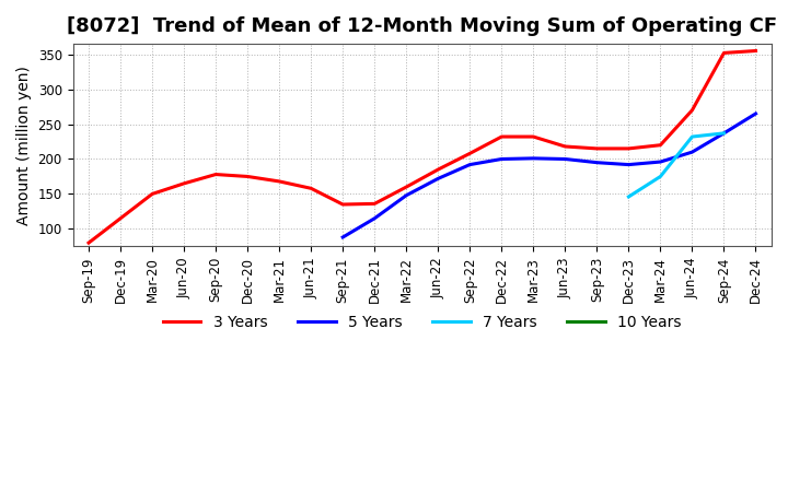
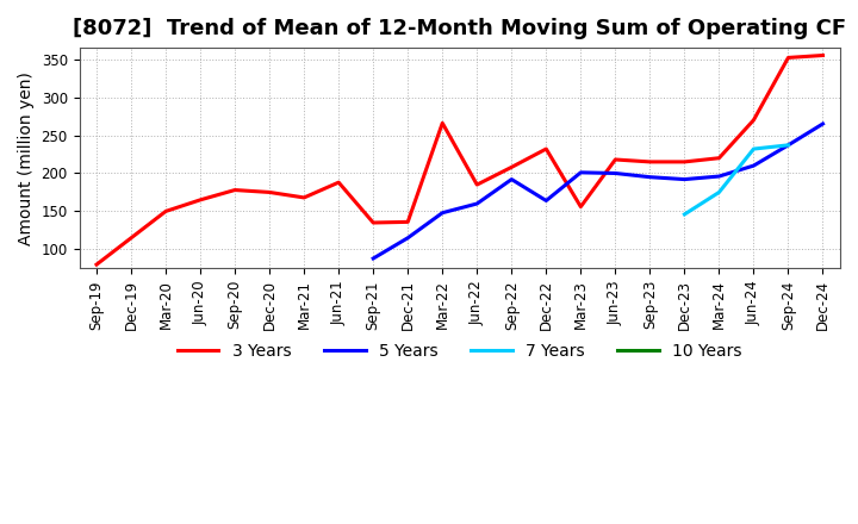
3 Years/Jun-21: 158 -> 188
3 Years/Mar-22: 160 -> 266
5 Years/Jun-22: 172 -> 160
5 Years/Dec-22: 200 -> 164
3 Years/Mar-23: 232 -> 156
